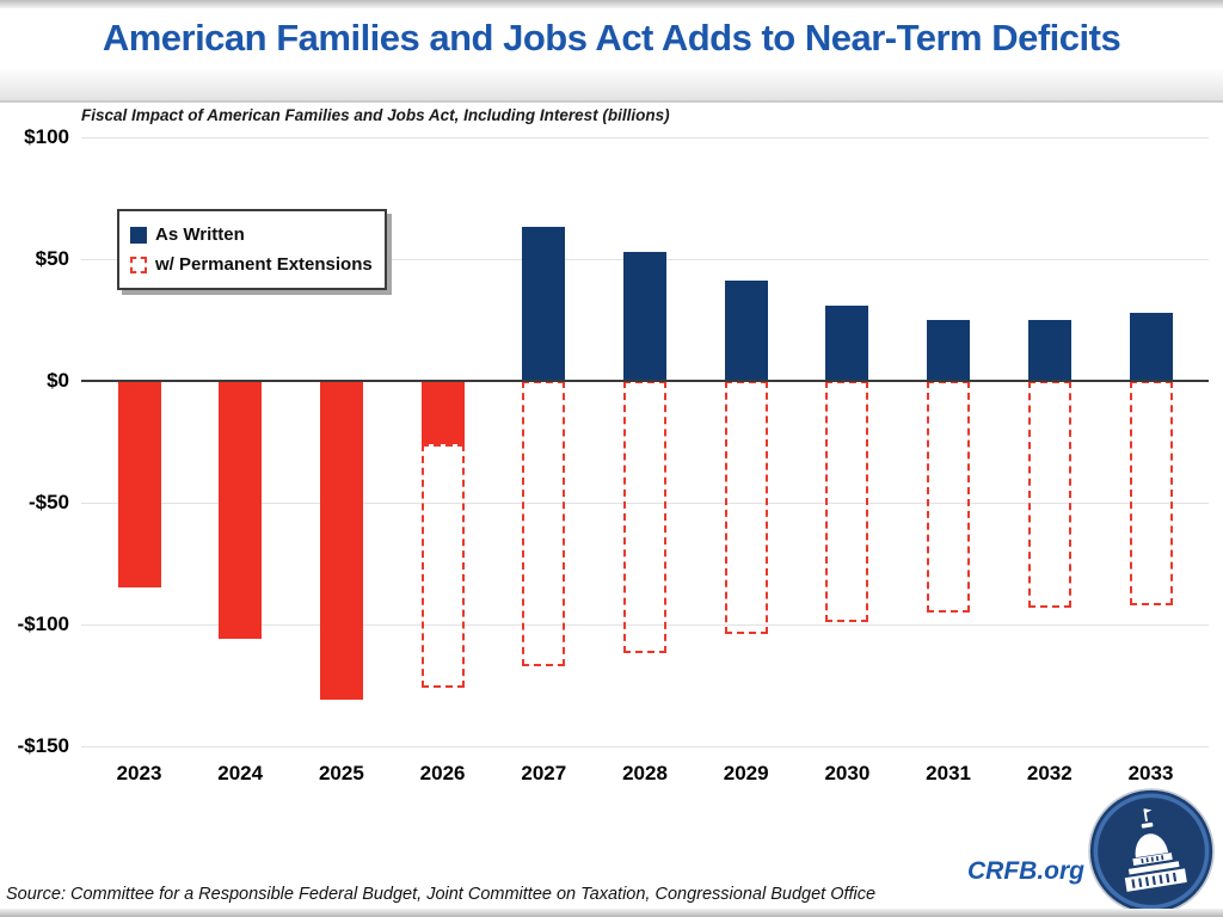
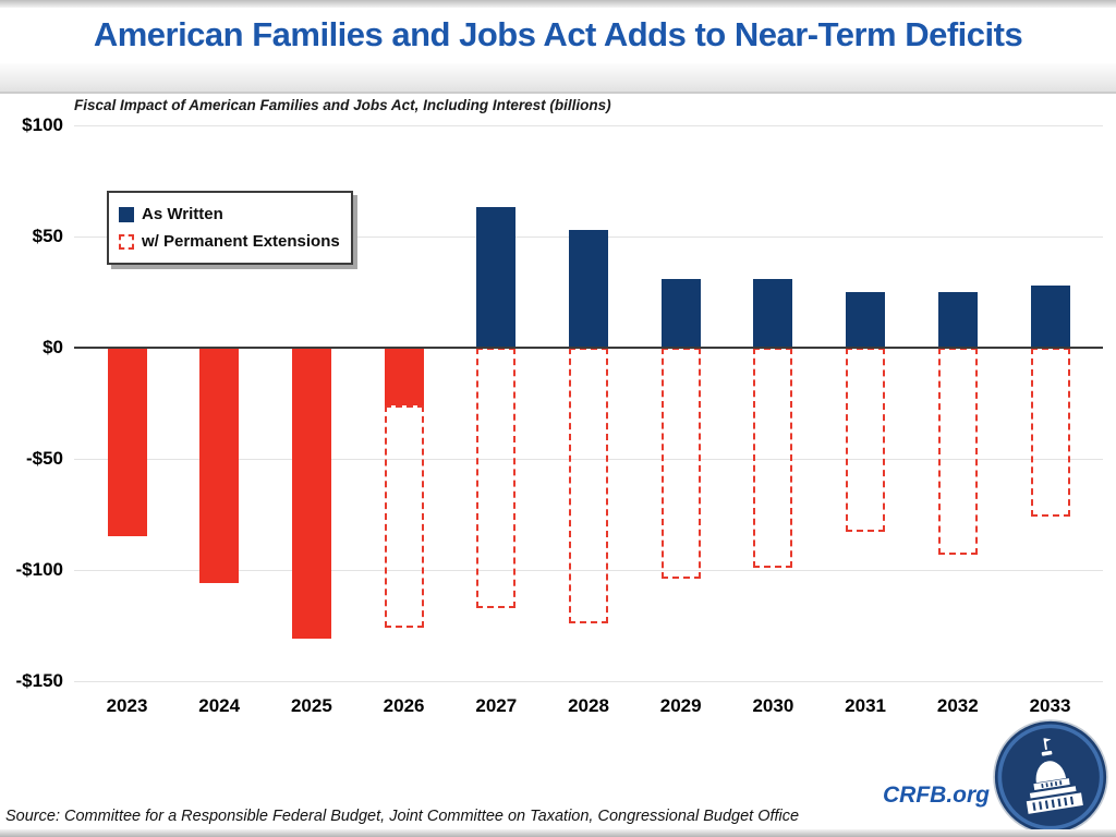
w/ Permanent Extensions/2028: -$112 -> -$124
As Written/2029: $41 -> $31
w/ Permanent Extensions/2031: -$95 -> -$83
w/ Permanent Extensions/2033: -$92 -> -$76
